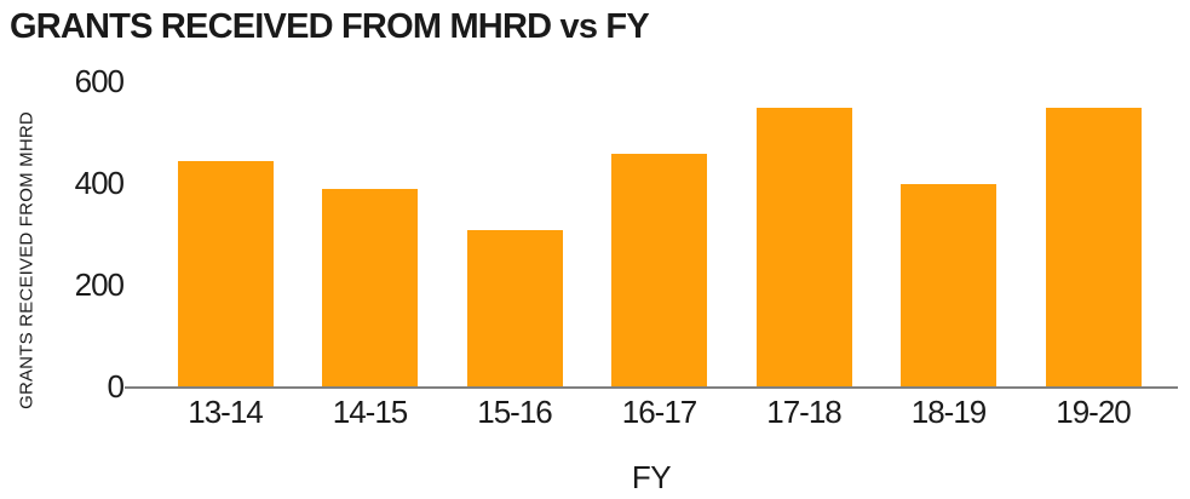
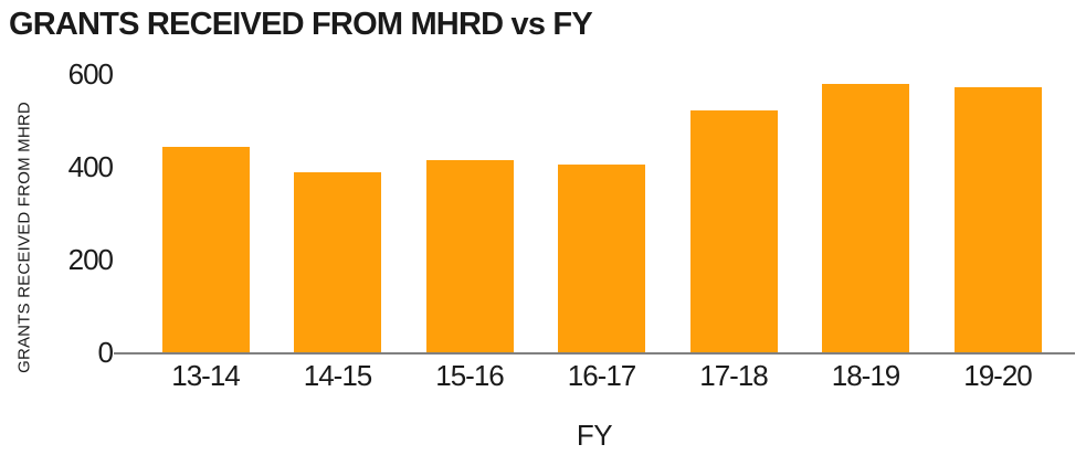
15-16: 310 -> 420
16-17: 460 -> 410
17-18: 550 -> 520
18-19: 400 -> 580
19-20: 550 -> 570
